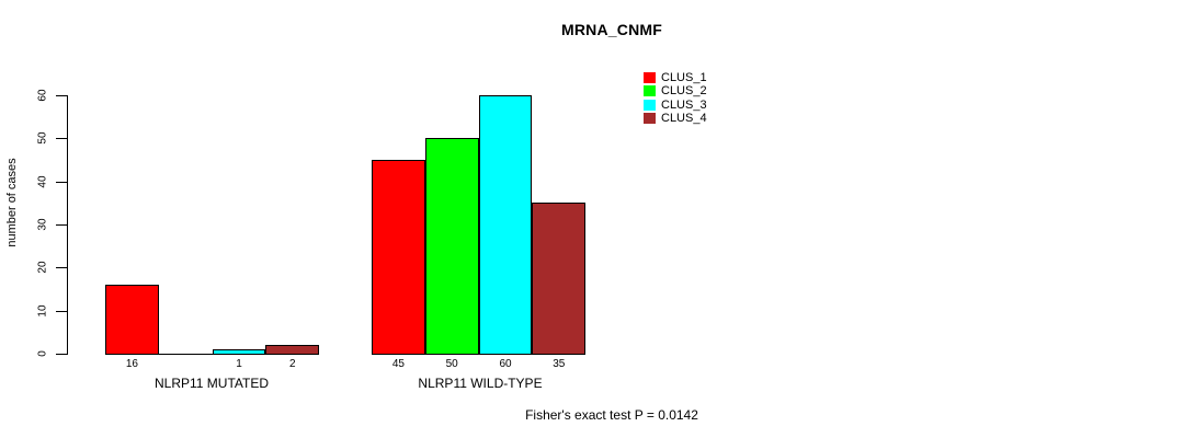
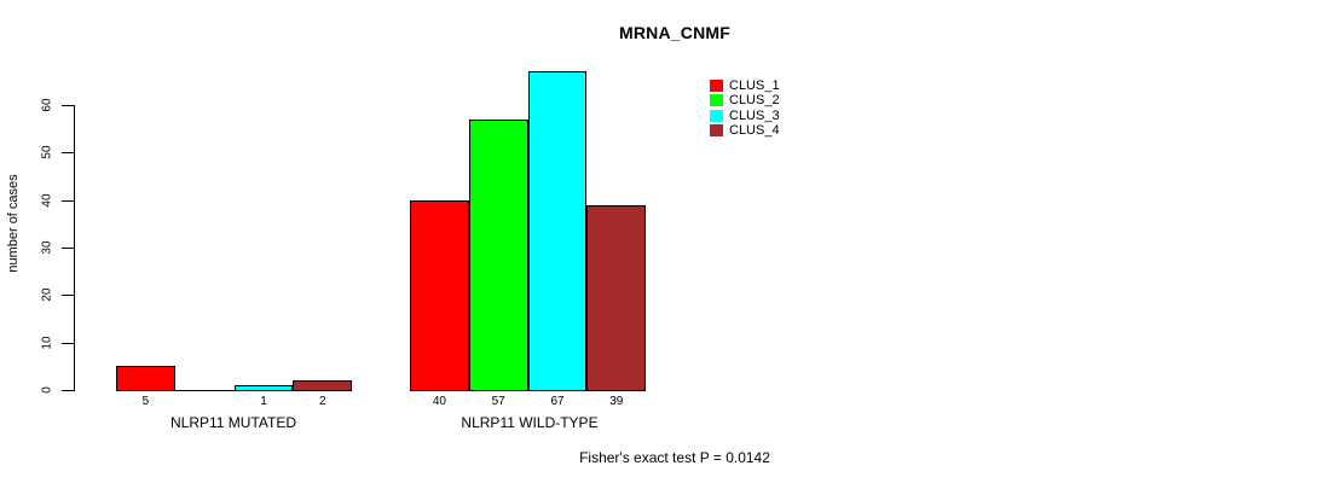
CLUS_1/NLRP11 MUTATED: 16 -> 5
CLUS_1/NLRP11 WILD-TYPE: 45 -> 40
CLUS_2/NLRP11 WILD-TYPE: 50 -> 57
CLUS_3/NLRP11 WILD-TYPE: 60 -> 67
CLUS_4/NLRP11 WILD-TYPE: 35 -> 39
